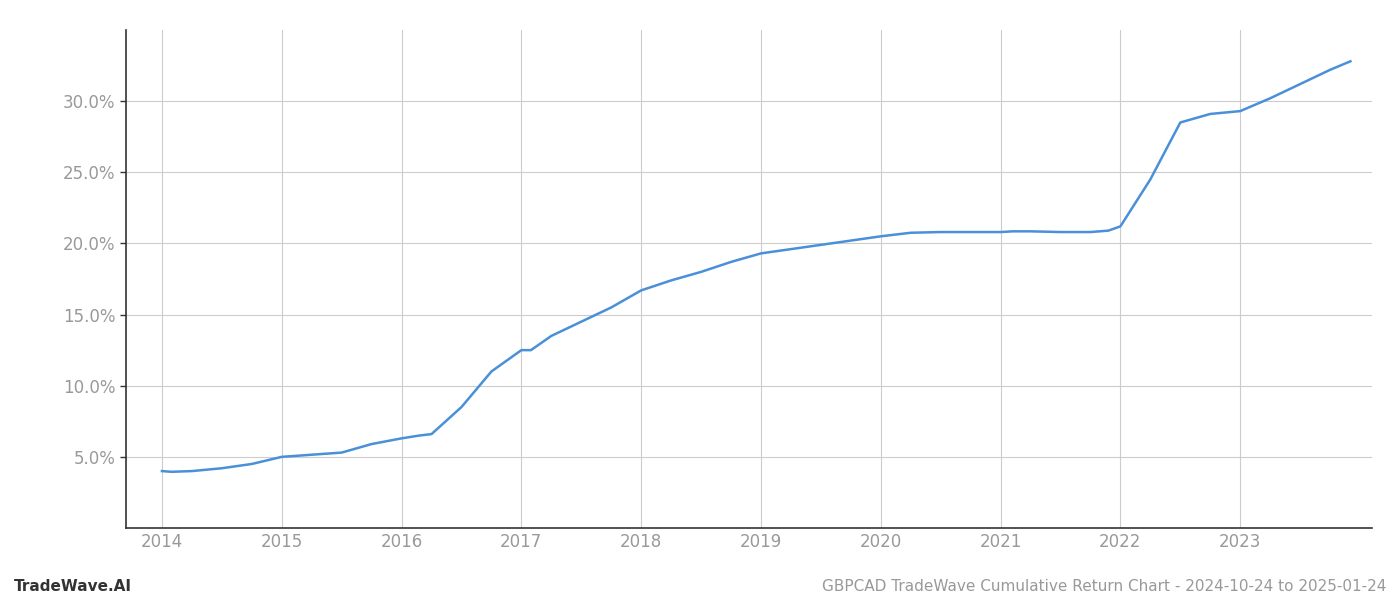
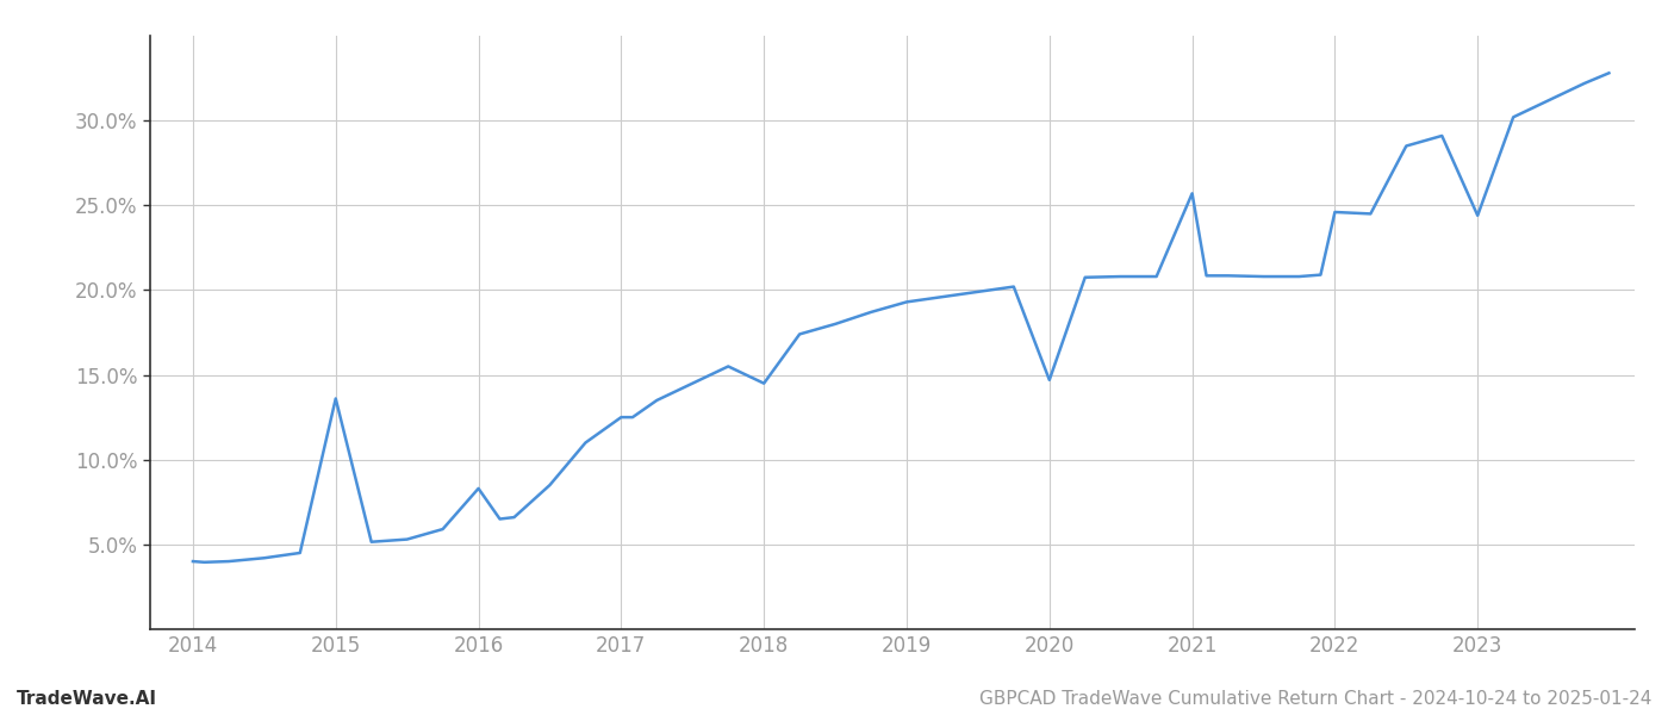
2015: 5.0% -> 13.6%
2016: 6.3% -> 8.3%
2018: 16.7% -> 14.5%
2020: 20.5% -> 14.7%
2021: 20.8% -> 25.7%
2022: 21.2% -> 24.6%
2023: 29.3% -> 24.4%
